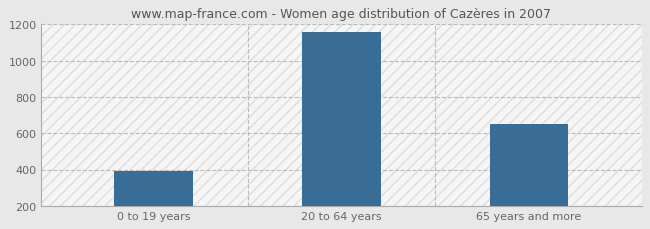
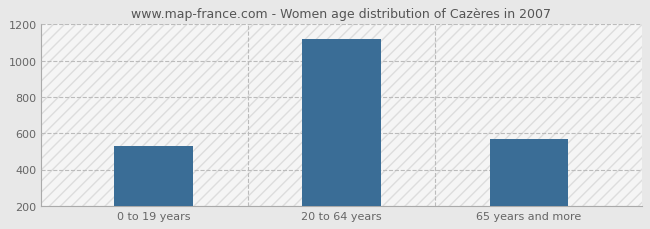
0 to 19 years: 390 -> 530
20 to 64 years: 1160 -> 1120
65 years and more: 650 -> 570
